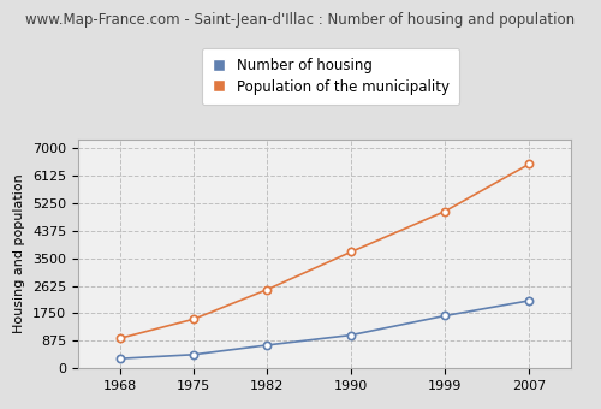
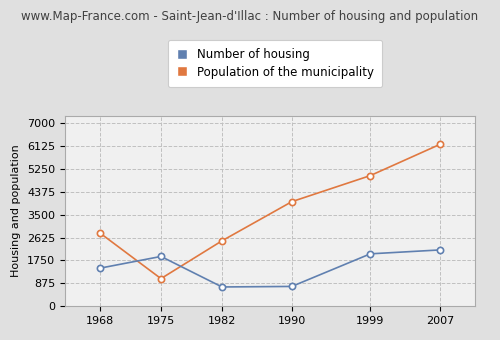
Number of housing/1968: 300 -> 1450
Population of the municipality/1968: 950 -> 2800
Number of housing/1975: 430 -> 1900
Population of the municipality/1975: 1560 -> 1050
Number of housing/1990: 1050 -> 750
Population of the municipality/1990: 3700 -> 4000
Number of housing/1999: 1670 -> 2000
Population of the municipality/2007: 6500 -> 6200
